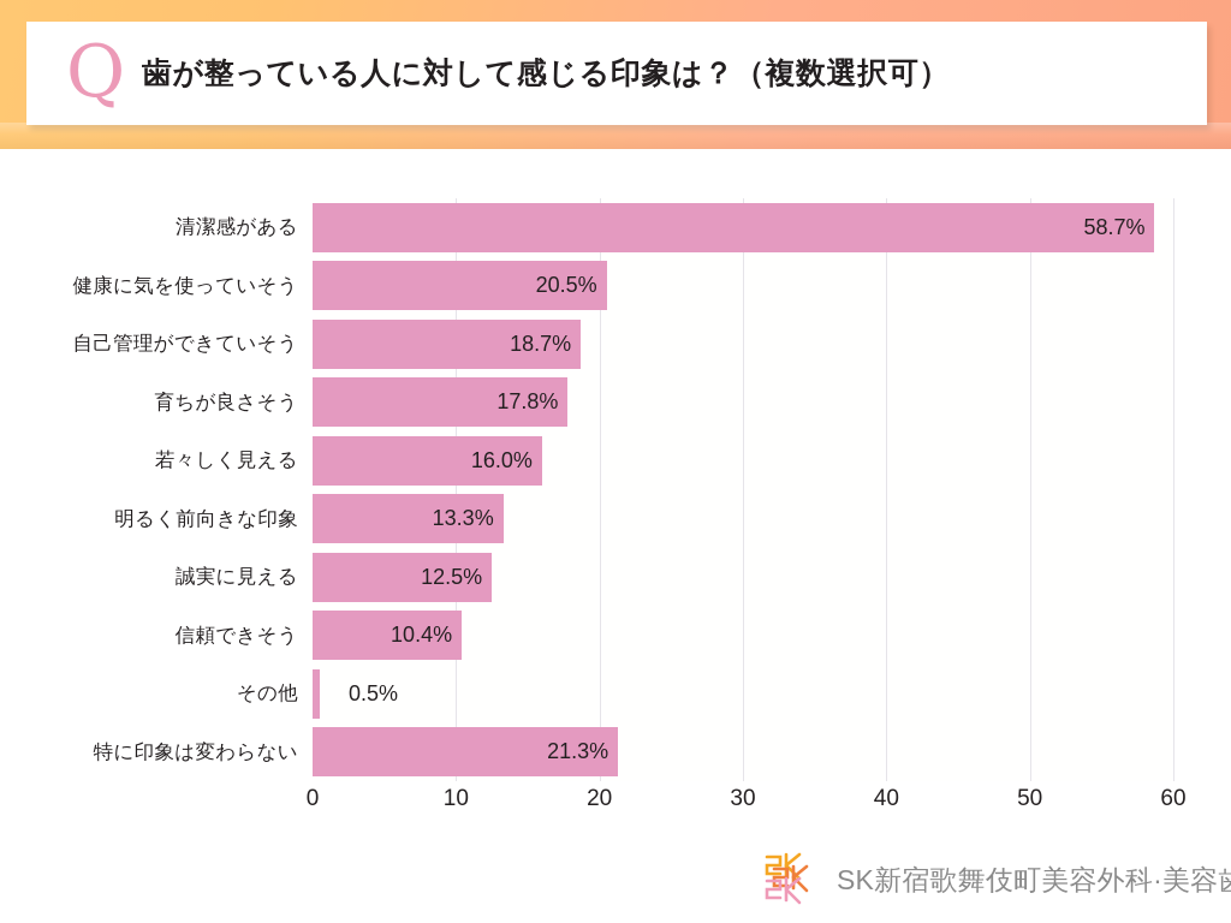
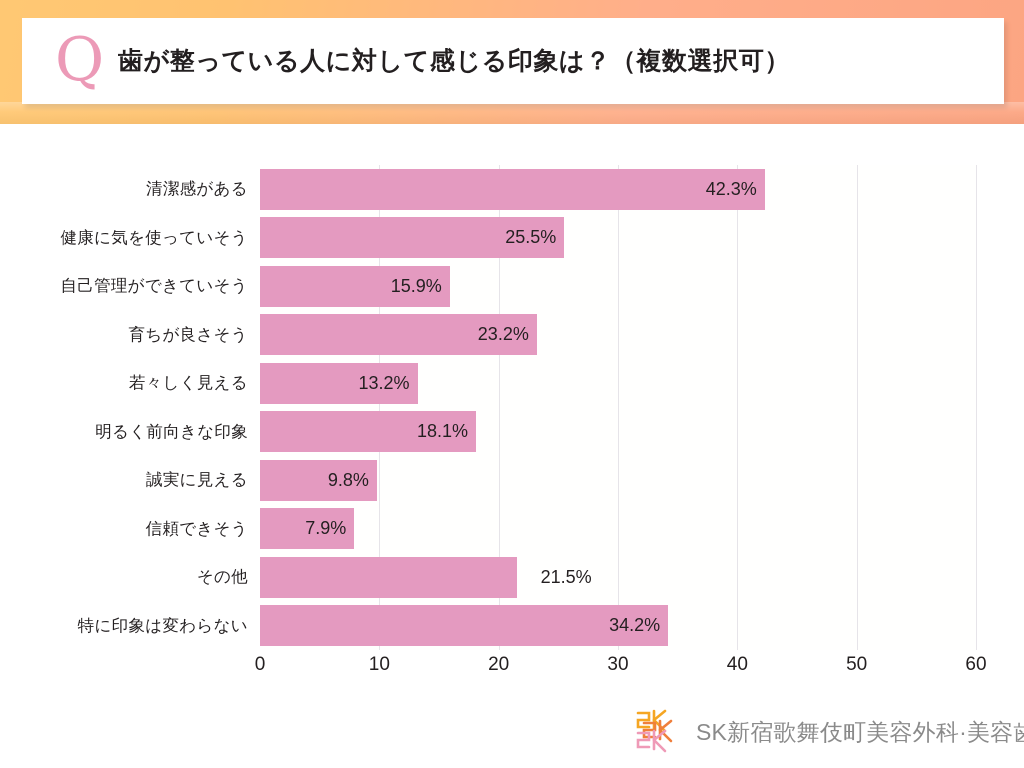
清潔感がある: 58.7% -> 42.3%
健康に気を使っていそう: 20.5% -> 25.5%
自己管理ができていそう: 18.7% -> 15.9%
育ちが良さそう: 17.8% -> 23.2%
若々しく見える: 16.0% -> 13.2%
明るく前向きな印象: 13.3% -> 18.1%
誠実に見える: 12.5% -> 9.8%
信頼できそう: 10.4% -> 7.9%
その他: 0.5% -> 21.5%
特に印象は変わらない: 21.3% -> 34.2%
